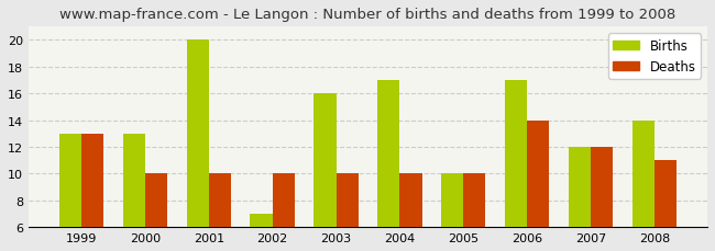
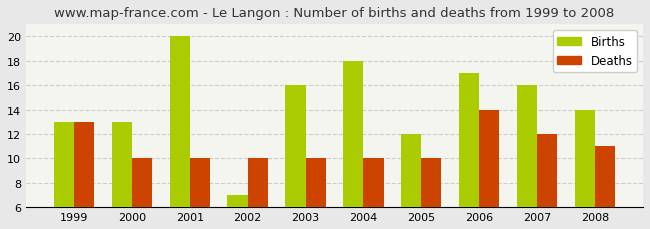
Births/2004: 17 -> 18
Births/2005: 10 -> 12
Births/2007: 12 -> 16
